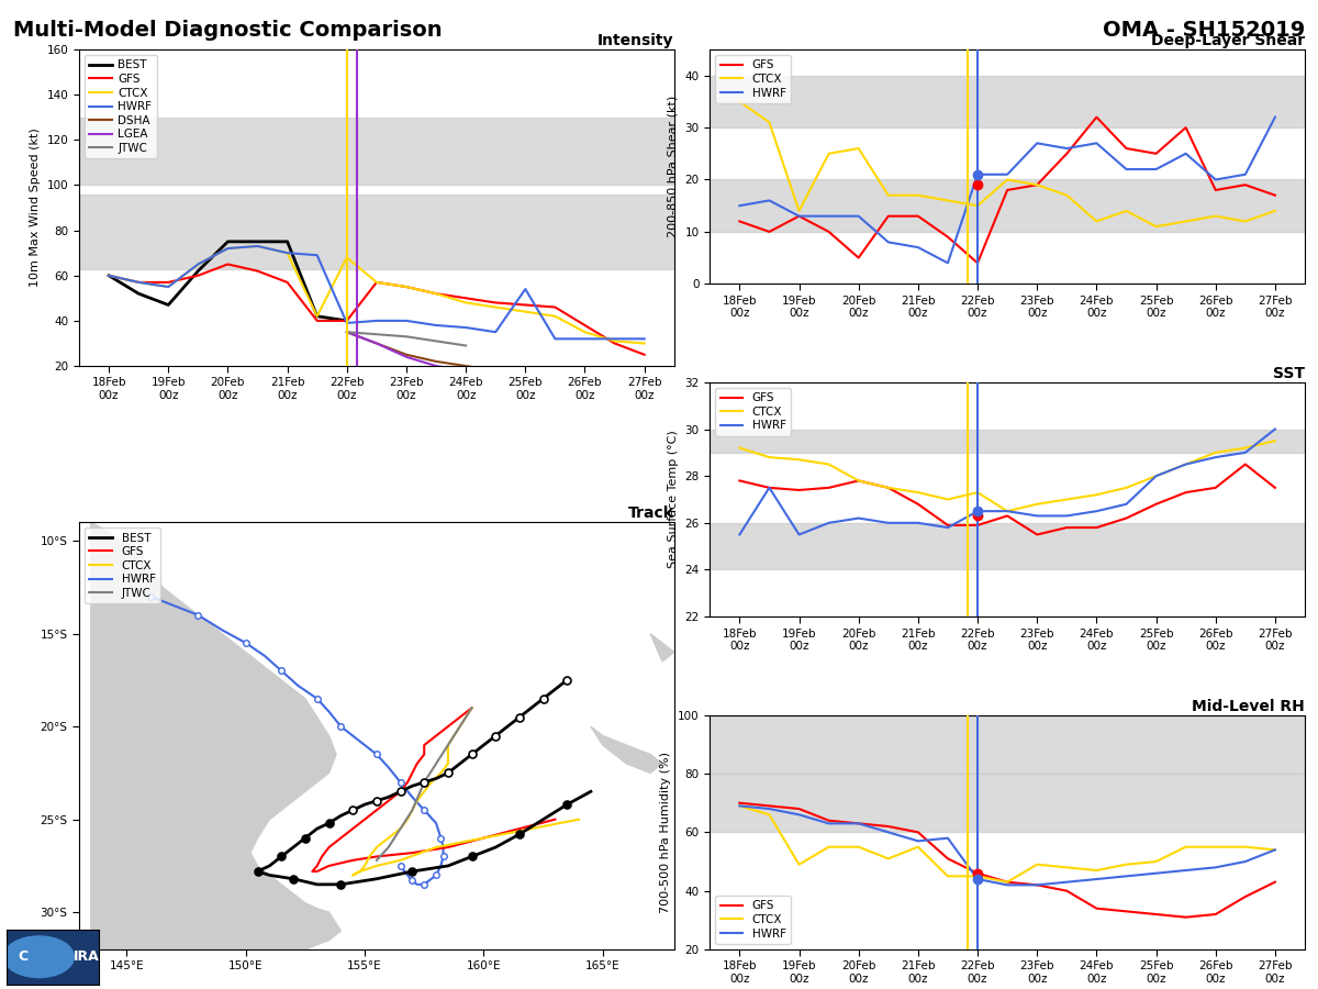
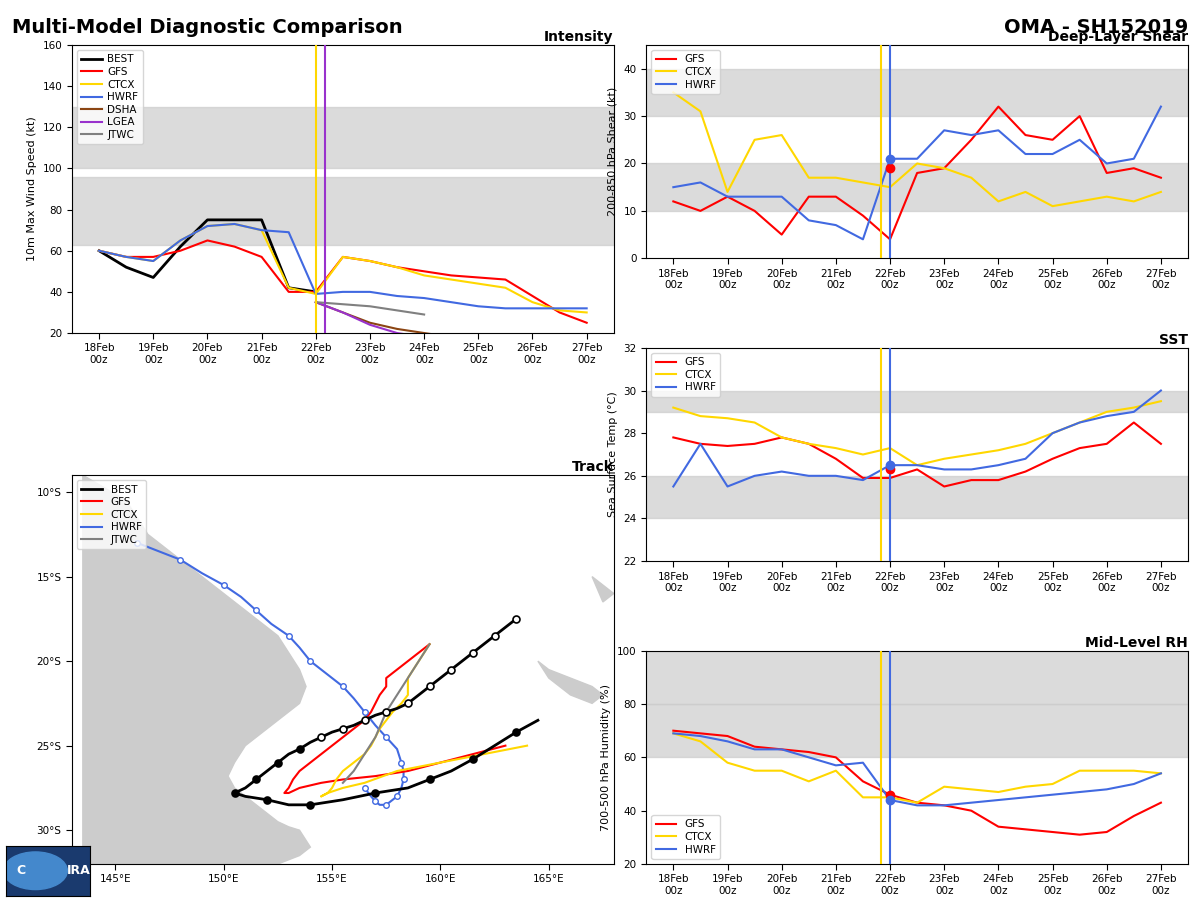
Intensity/CTCX/22Feb 00z: 68 -> 39
Intensity/HWRF/25Feb 00z: 54 -> 33
Mid-Level RH/CTCX/19Feb 00z: 49 -> 58
